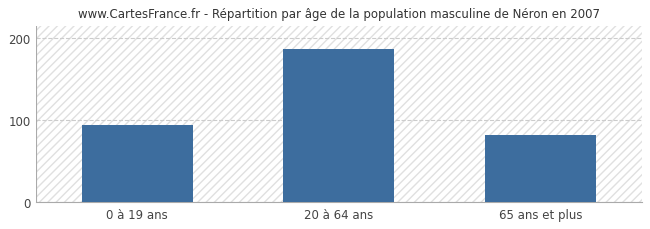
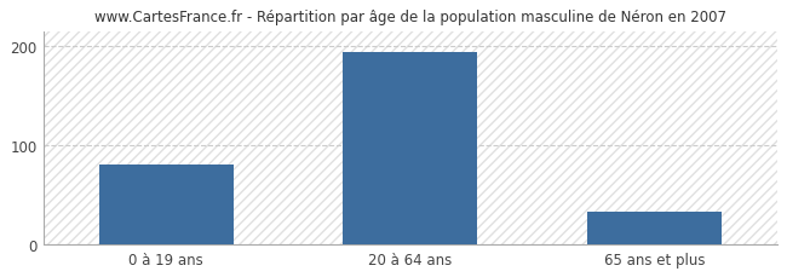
0 à 19 ans: 94 -> 80
20 à 64 ans: 186 -> 194
65 ans et plus: 82 -> 33
